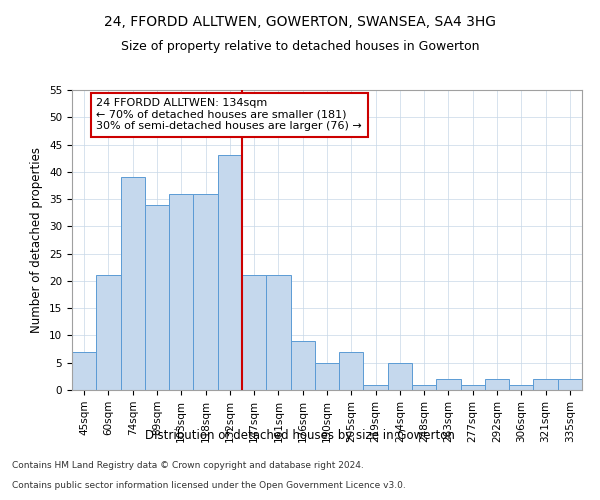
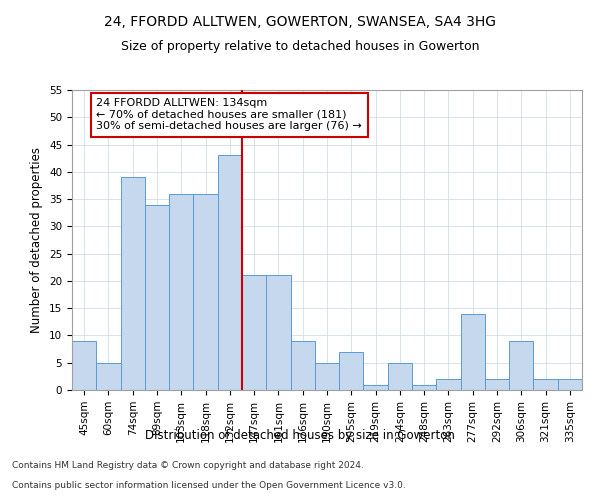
45sqm: 7 -> 9
60sqm: 21 -> 5
277sqm: 1 -> 14
306sqm: 1 -> 9
